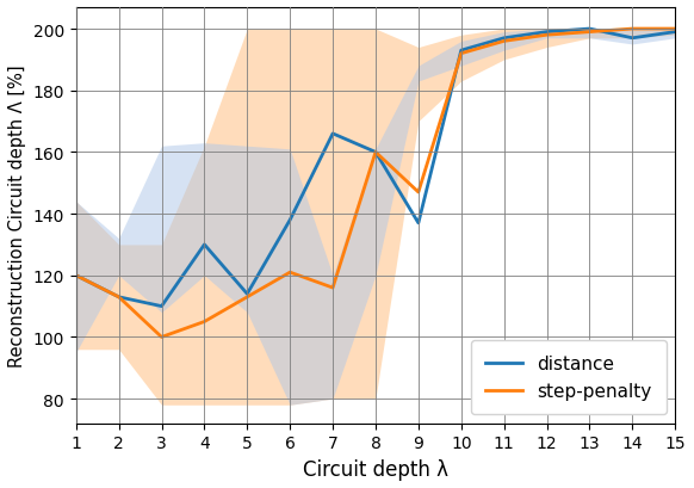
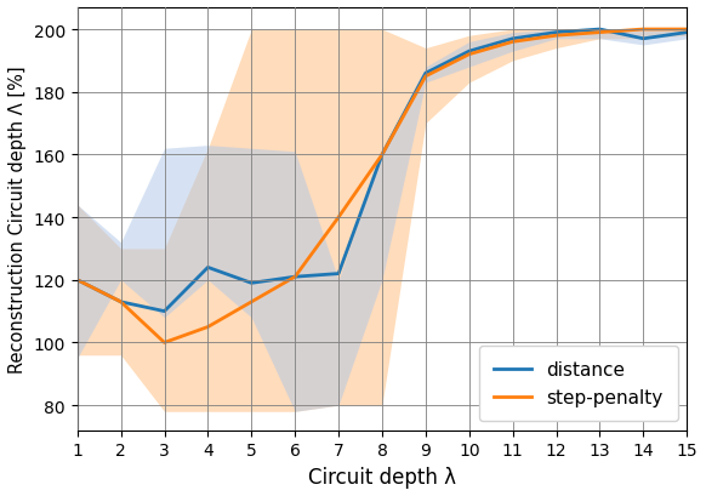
distance/4: 130 -> 124
distance/5: 114 -> 119
distance/6: 138 -> 121
distance/7: 166 -> 122
step-penalty/7: 116 -> 140
distance/9: 137 -> 186
step-penalty/9: 147 -> 185
